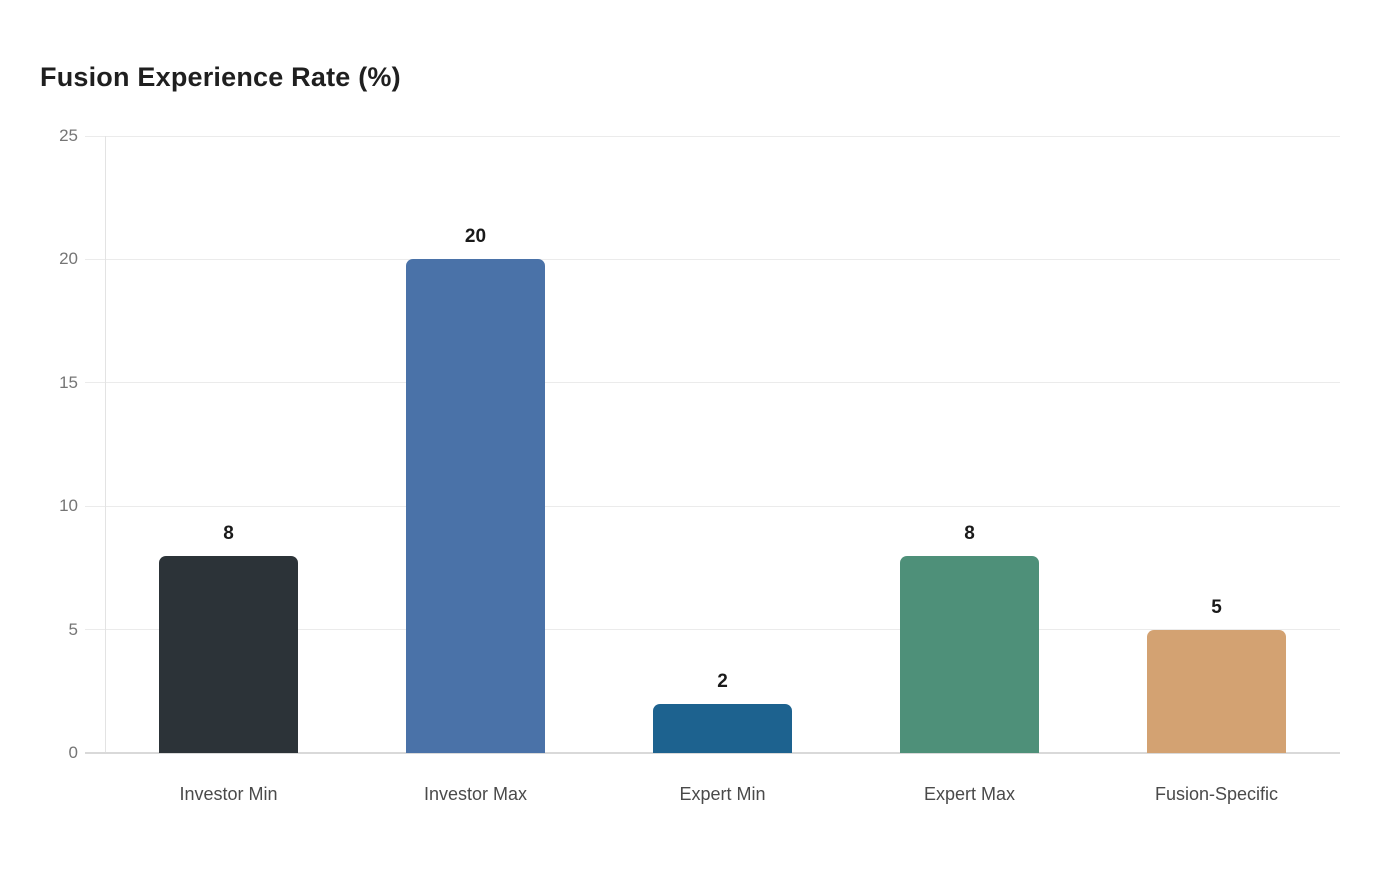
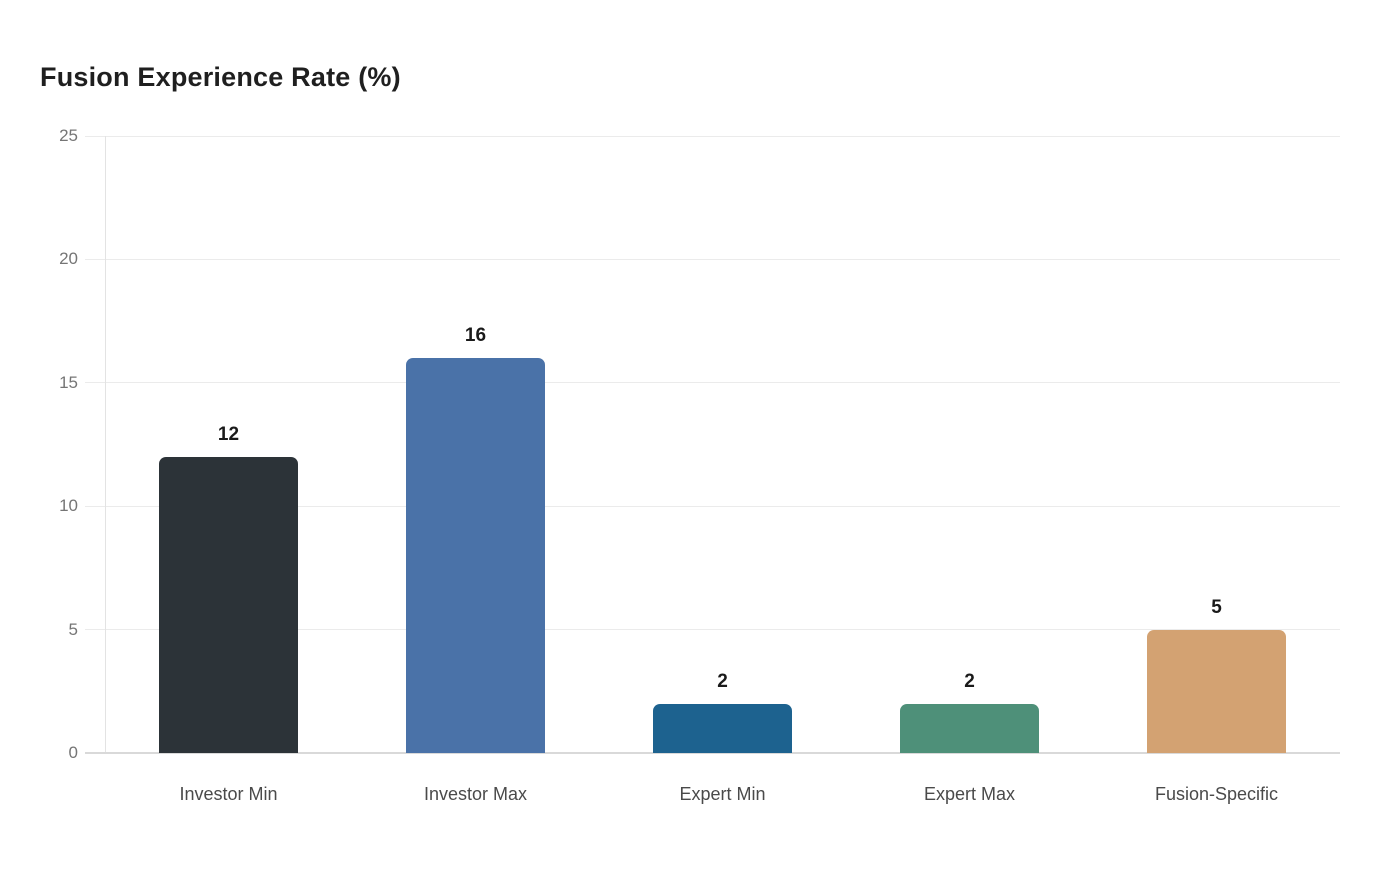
Investor Min: 8 -> 12
Investor Max: 20 -> 16
Expert Max: 8 -> 2
